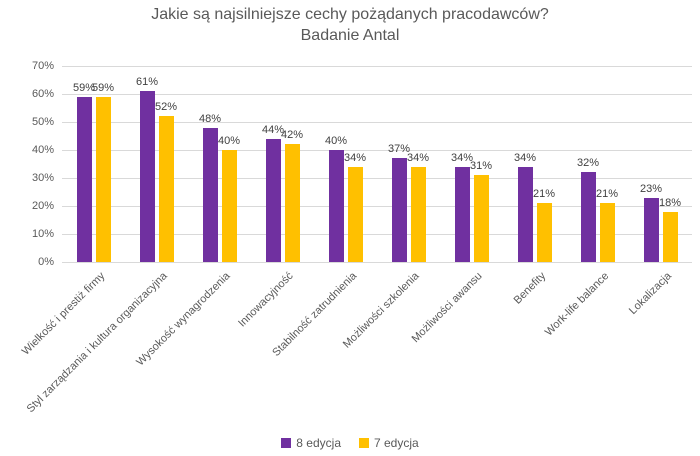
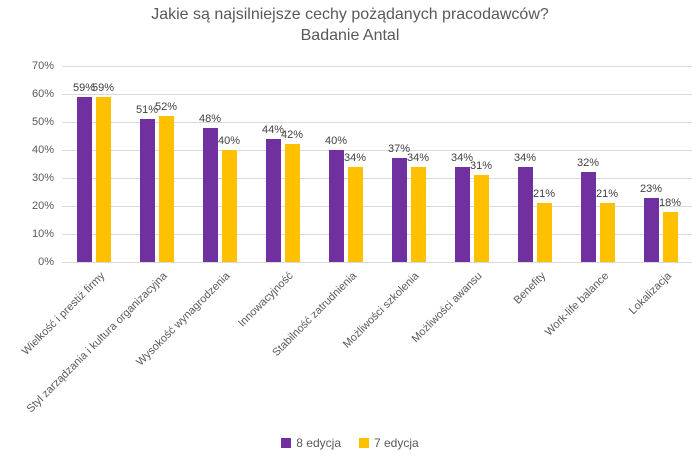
8 edycja/Styl zarządzania i kultura organizacyjna: 61% -> 51%
